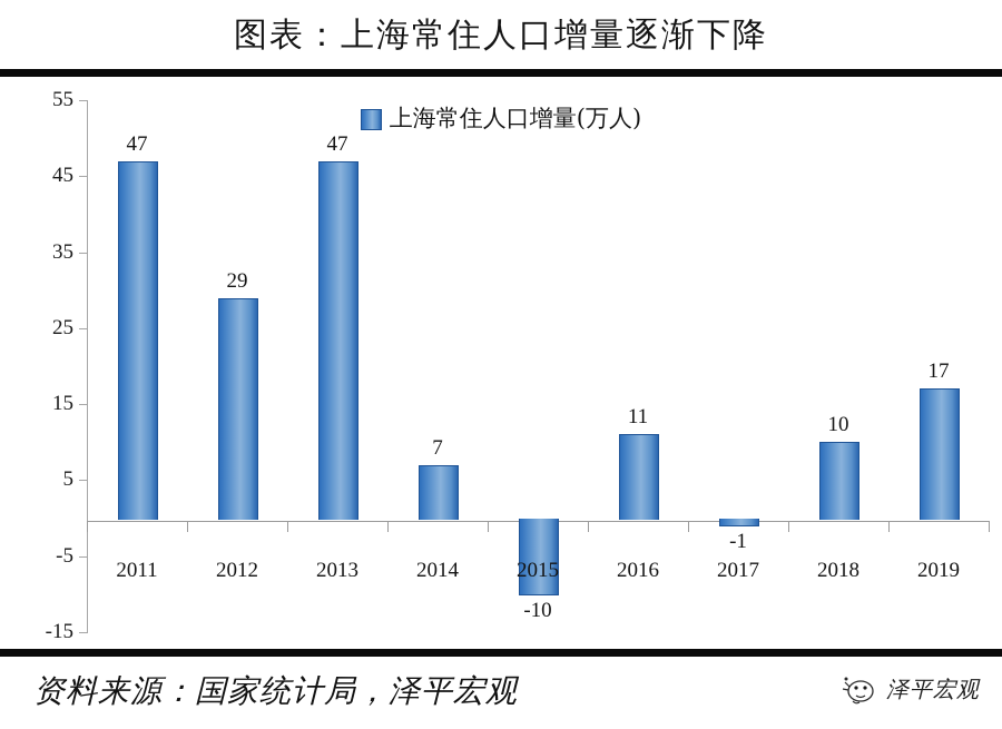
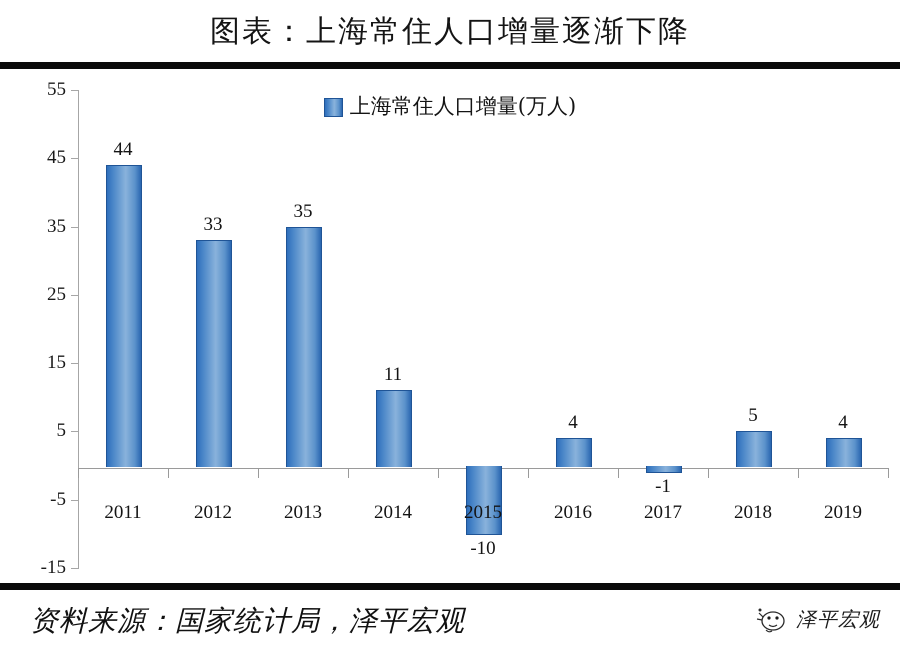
2011: 47 -> 44
2012: 29 -> 33
2013: 47 -> 35
2014: 7 -> 11
2016: 11 -> 4
2018: 10 -> 5
2019: 17 -> 4
